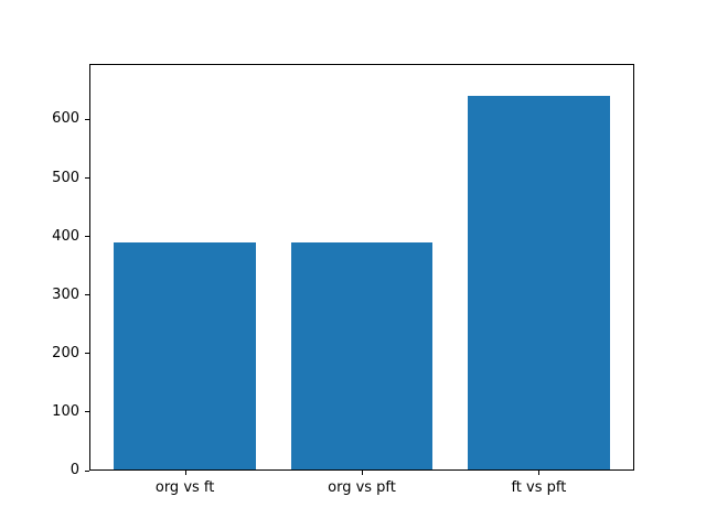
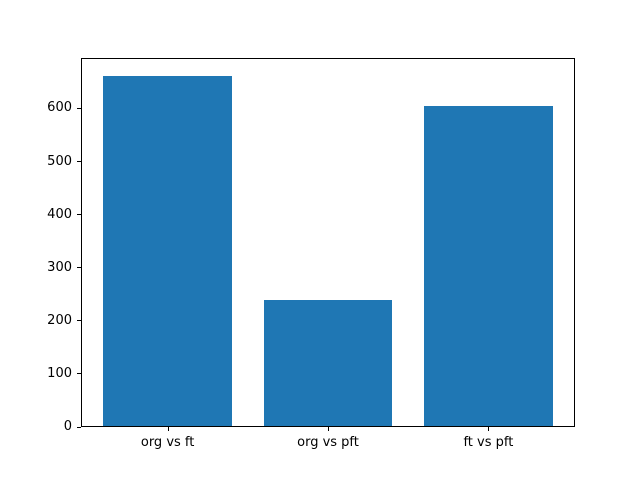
org vs ft: 390 -> 660
org vs pft: 390 -> 240
ft vs pft: 640 -> 600
